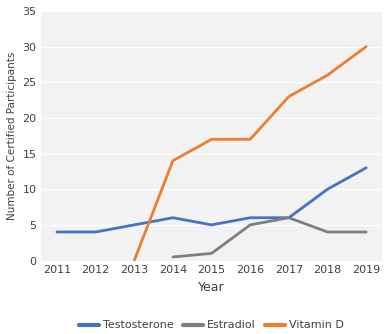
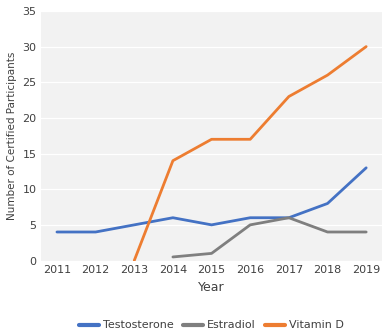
Testosterone/2018: 10 -> 8
